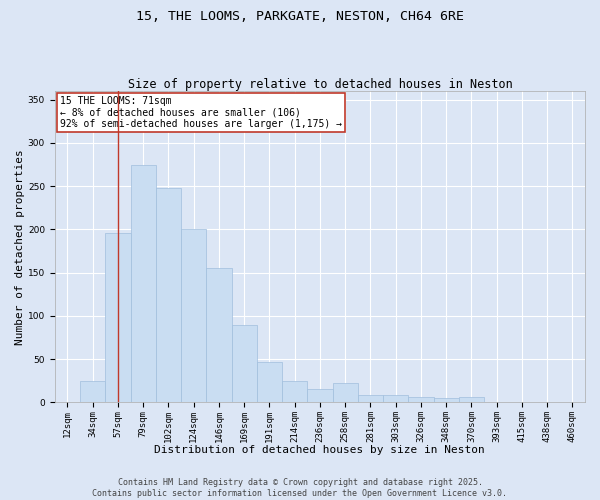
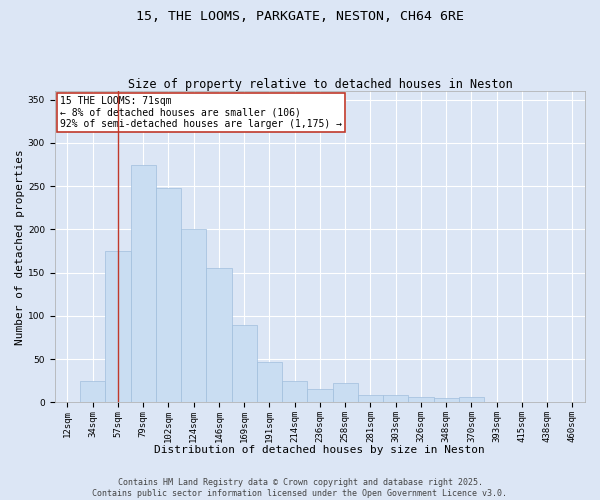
57sqm: 196 -> 175
